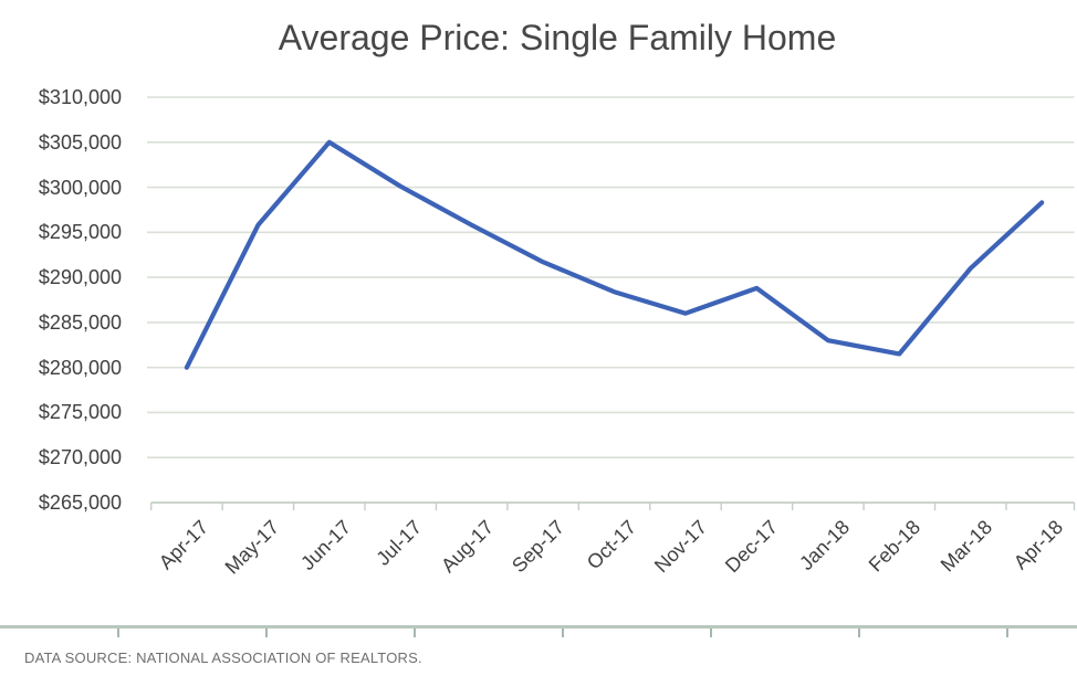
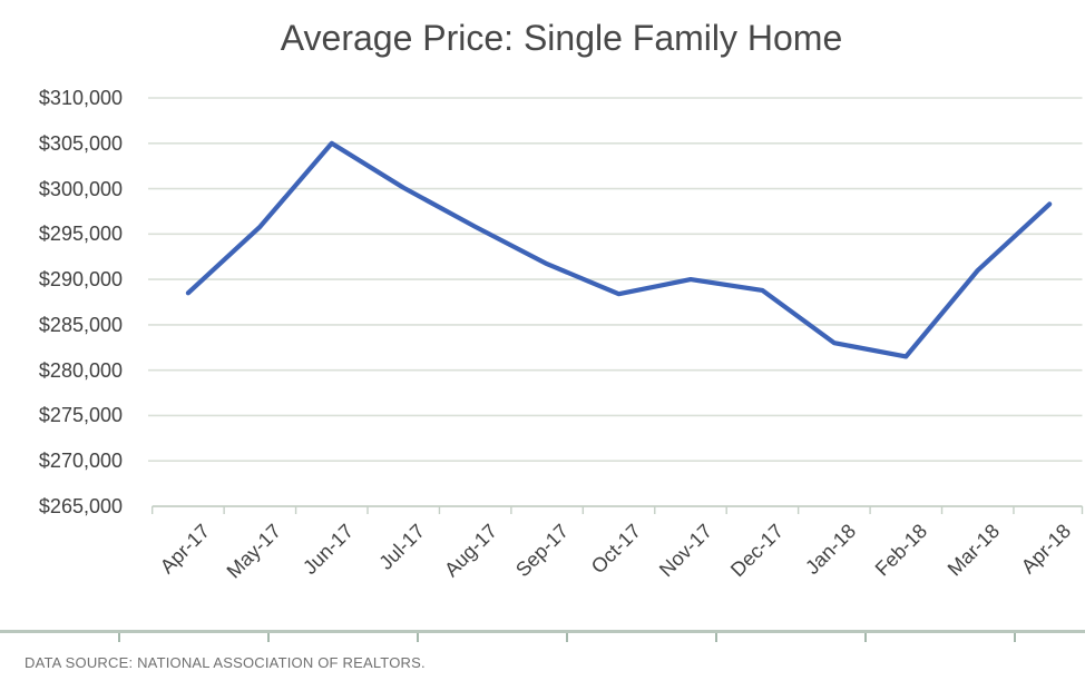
Apr-17: $280000 -> $288000
Nov-17: $286000 -> $290000
